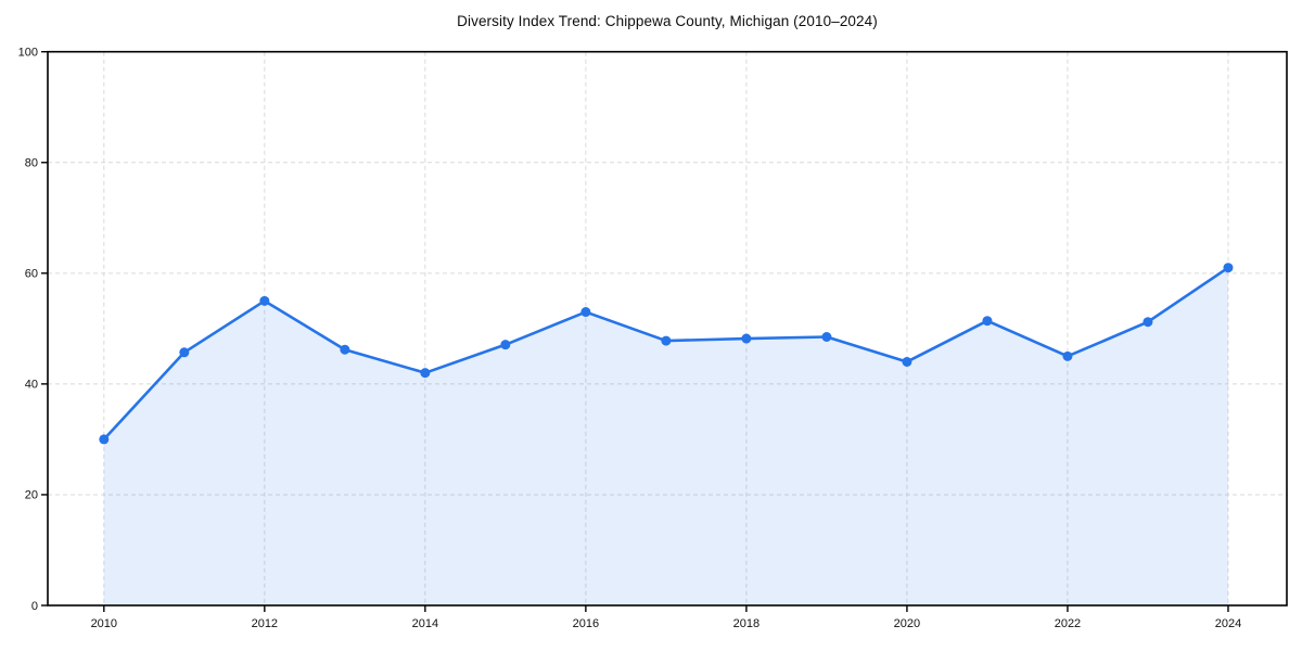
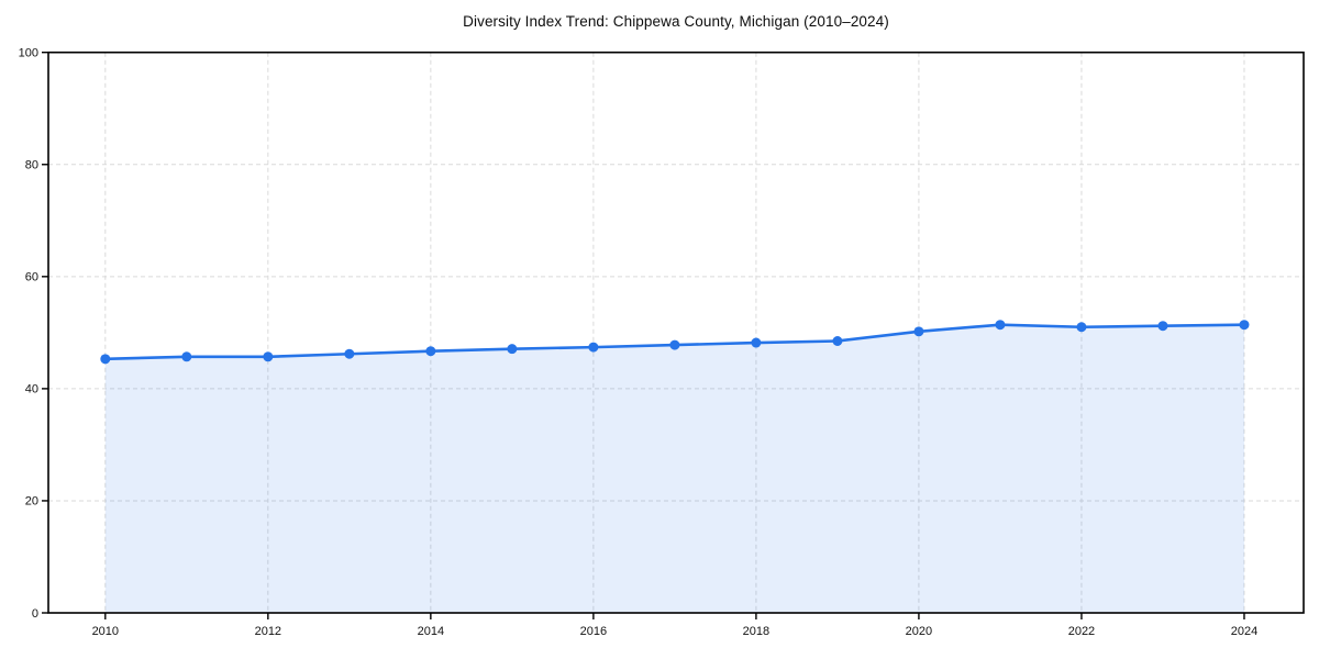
2010: 30 -> 45
2012: 55 -> 46
2014: 42 -> 47
2016: 53 -> 47
2020: 44 -> 50
2022: 45 -> 51
2024: 61 -> 51
